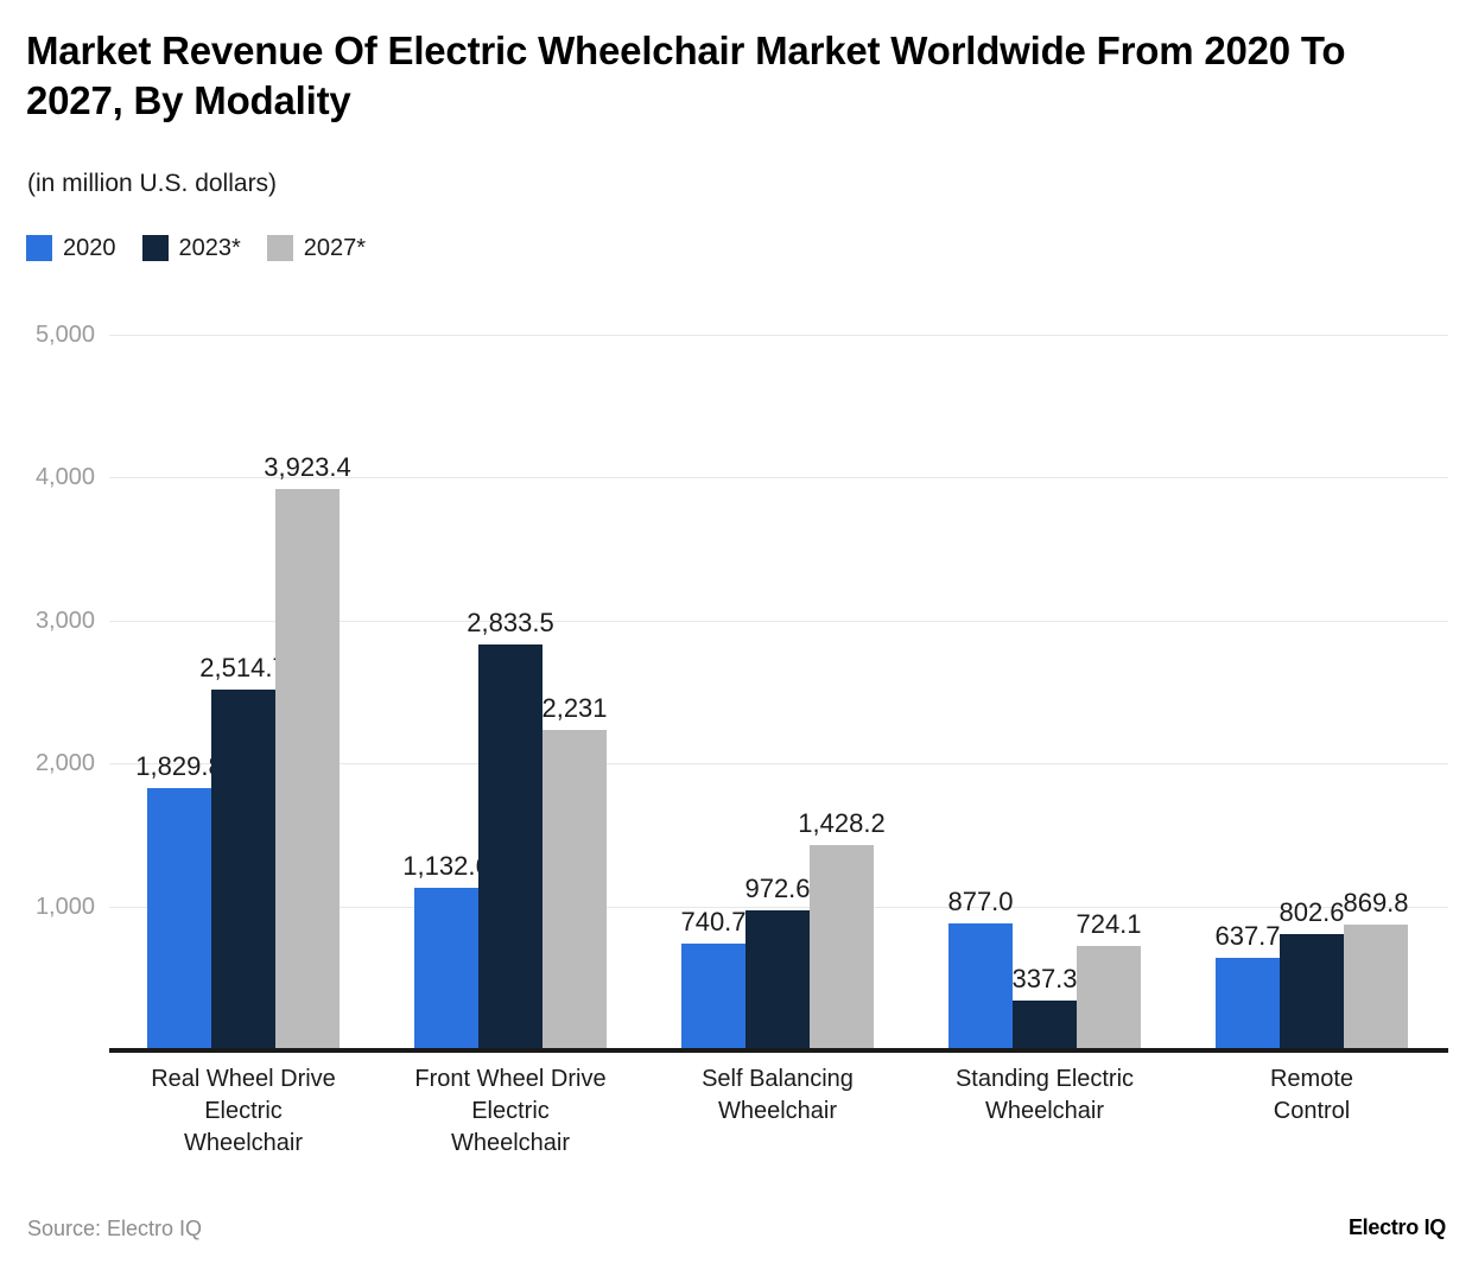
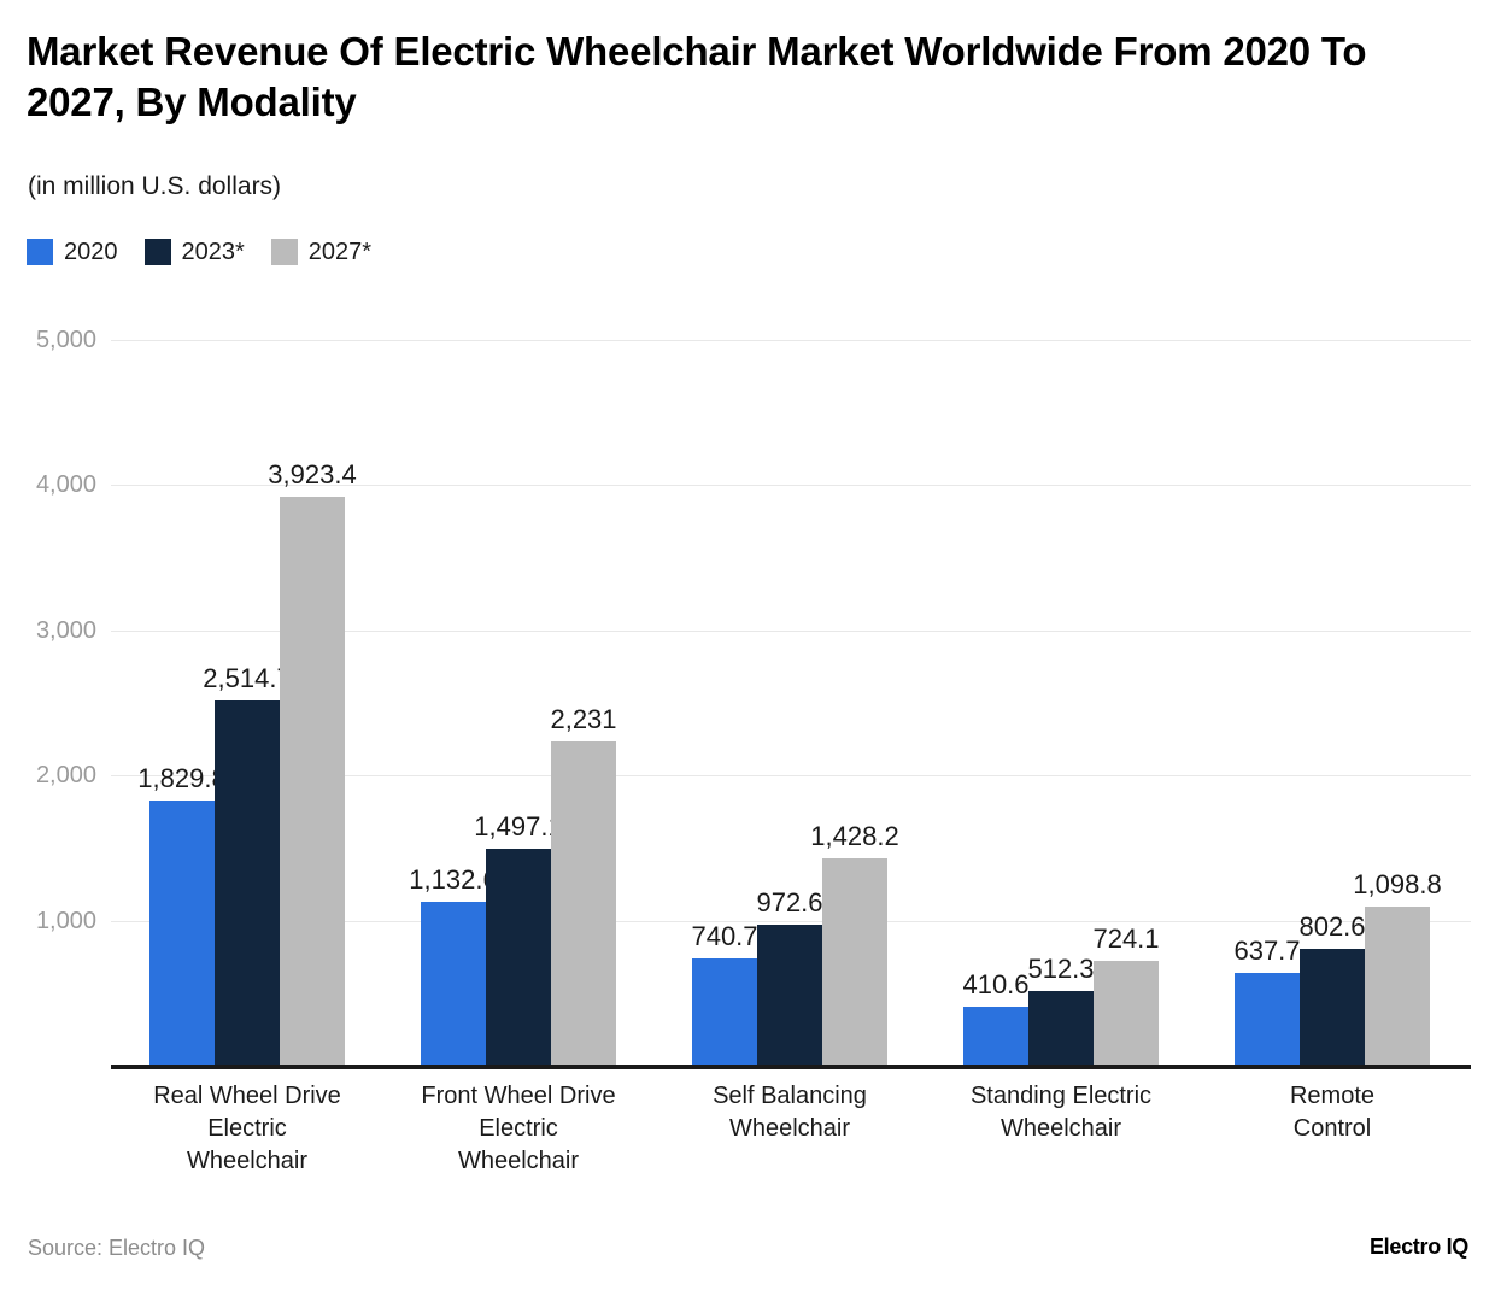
2023*/Front Wheel Drive Electric Wheelchair: 2,833.5 -> 1,497.1
2020/Standing Electric Wheelchair: 877.0 -> 410.6
2023*/Standing Electric Wheelchair: 337.3 -> 512.3
2027*/Remote Control: 869.8 -> 1,098.8
